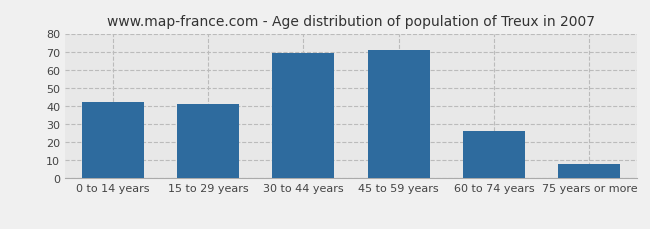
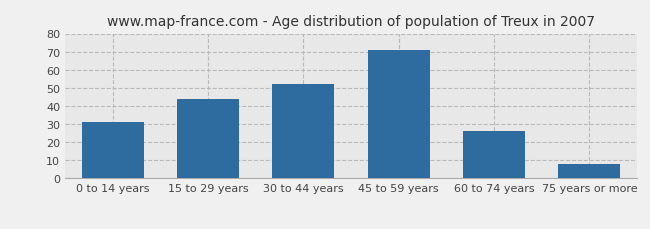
0 to 14 years: 42 -> 31
15 to 29 years: 41 -> 44
30 to 44 years: 69 -> 52
